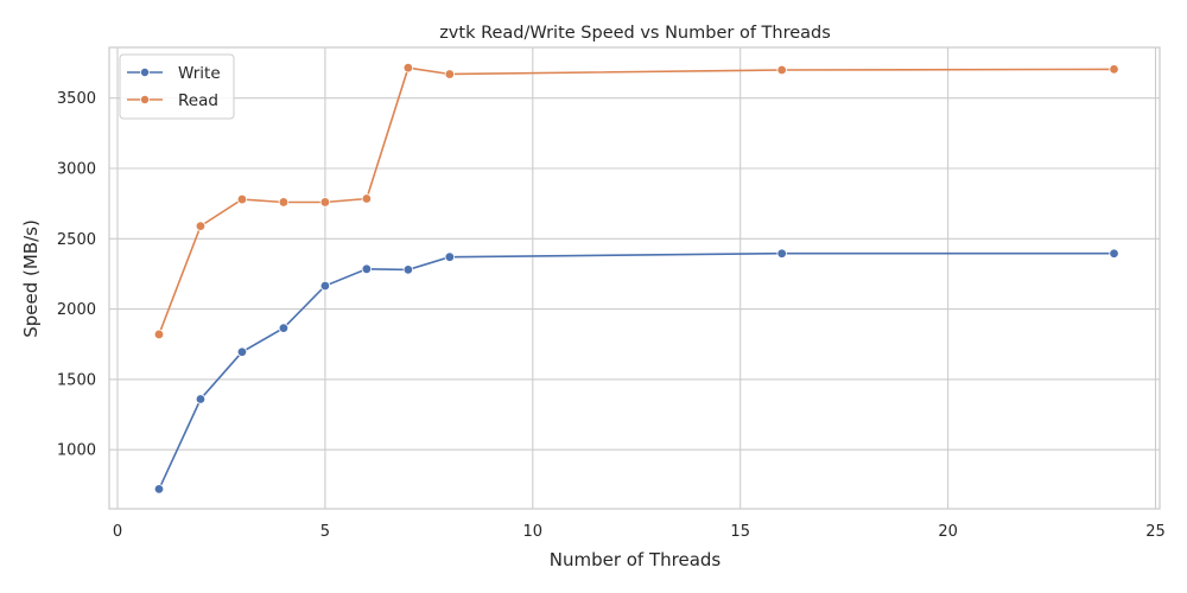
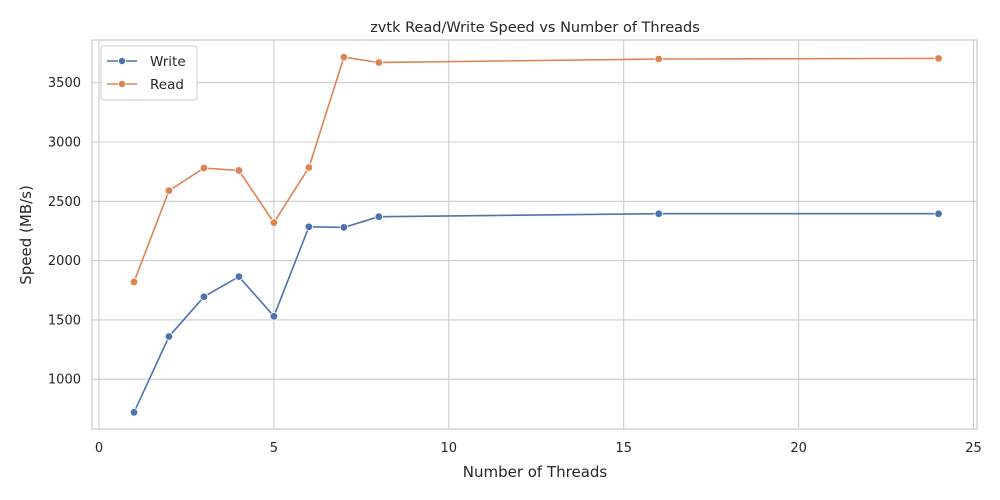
Write/5: 2160 -> 1530
Read/5: 2760 -> 2320
